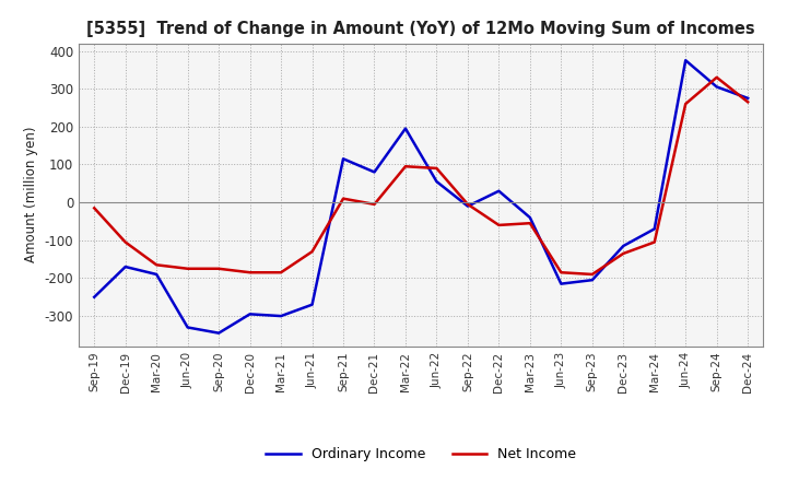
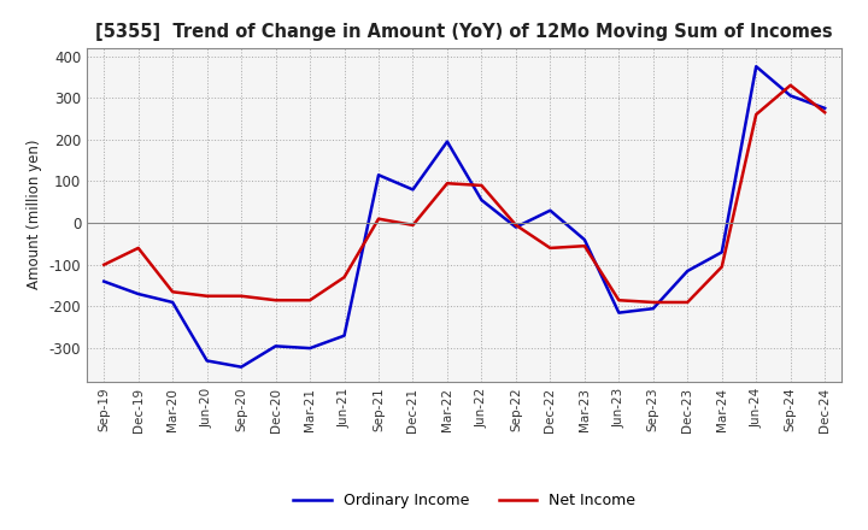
Ordinary Income/Sep-19: -250 -> -140
Net Income/Sep-19: -15 -> -100
Net Income/Dec-19: -105 -> -60
Net Income/Dec-23: -135 -> -190
